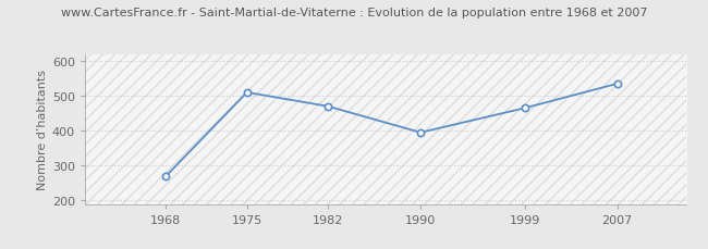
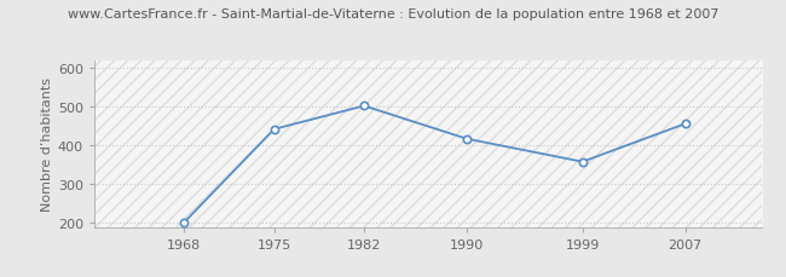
1968: 270 -> 202
1975: 510 -> 442
1982: 470 -> 502
1990: 395 -> 417
1999: 465 -> 358
2007: 535 -> 456
